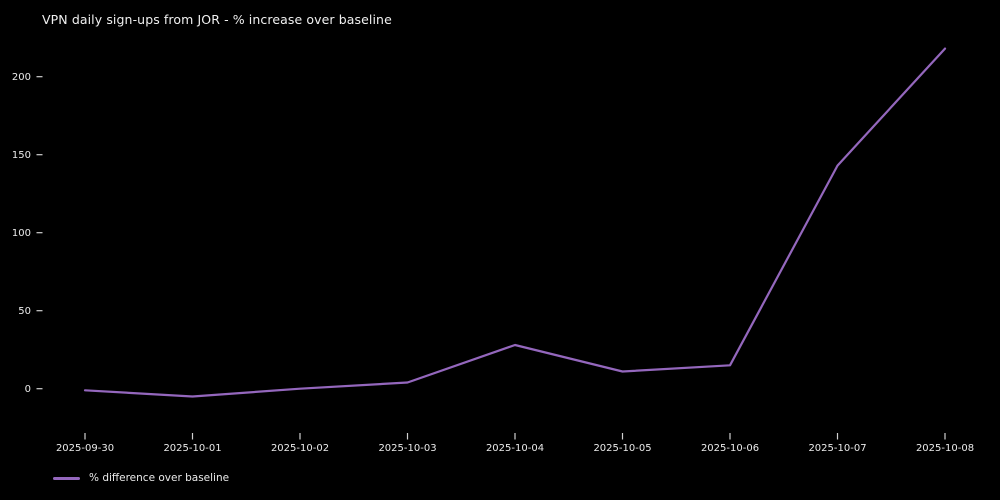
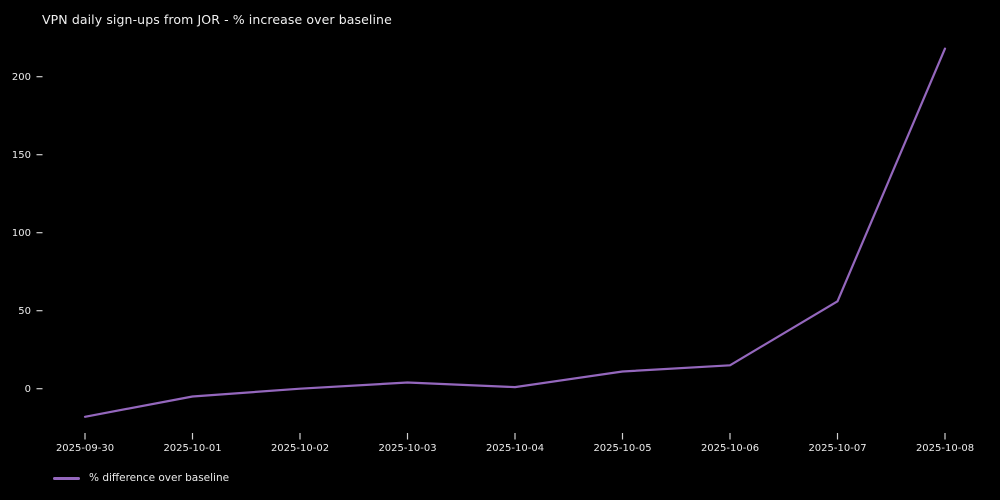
2025-09-30: -1 -> -18
2025-10-04: 28 -> 1
2025-10-07: 143 -> 56
